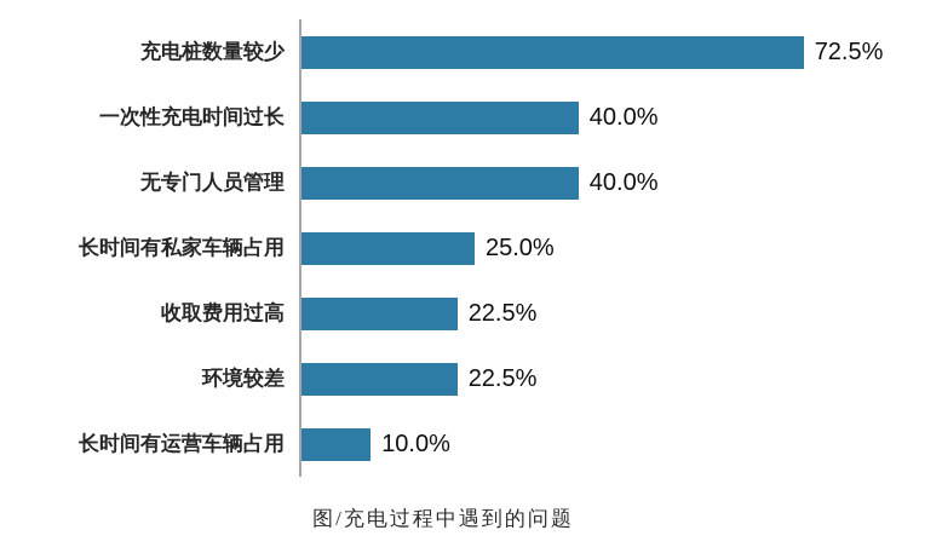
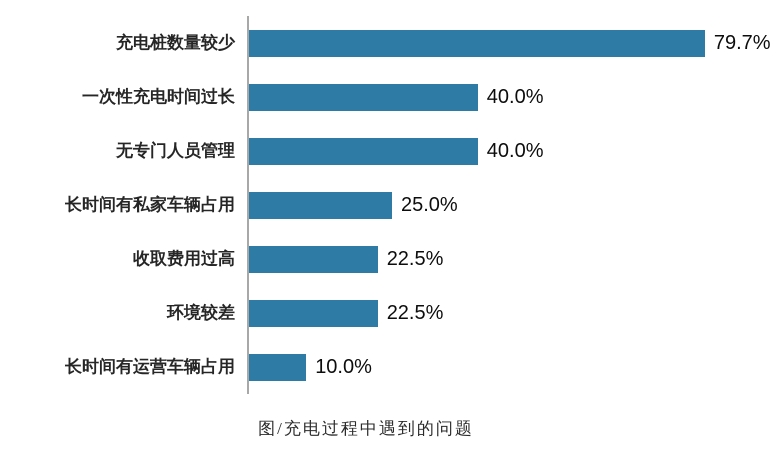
充电桩数量较少: 72.5% -> 79.7%
